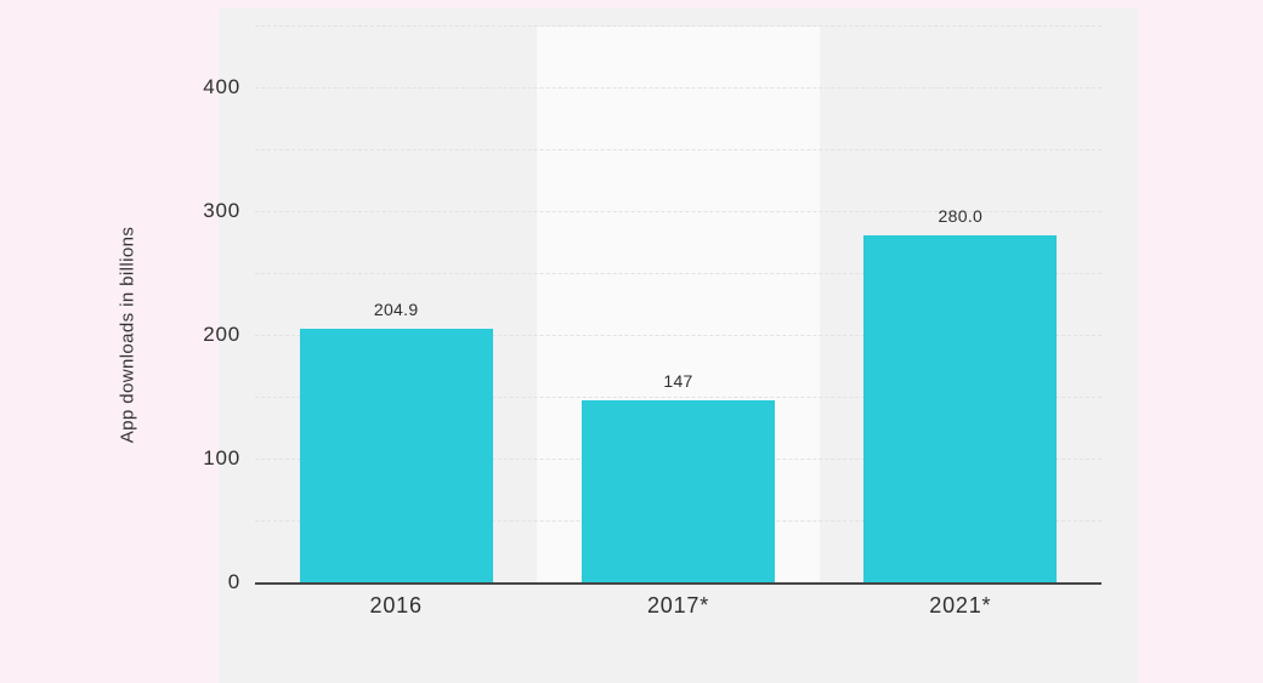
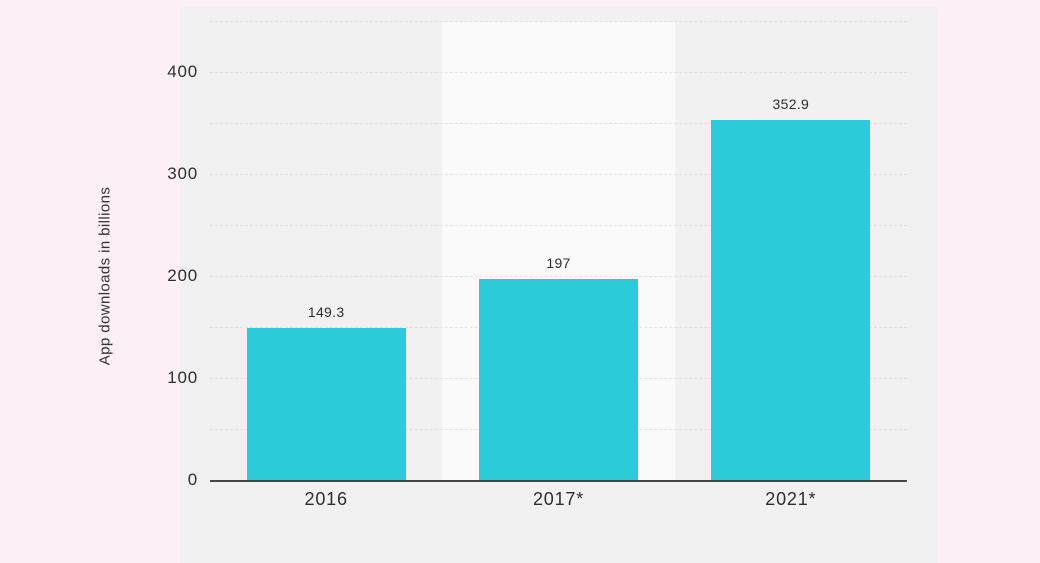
2016: 204.9 -> 149.3
2017*: 147 -> 197
2021*: 280.0 -> 352.9
